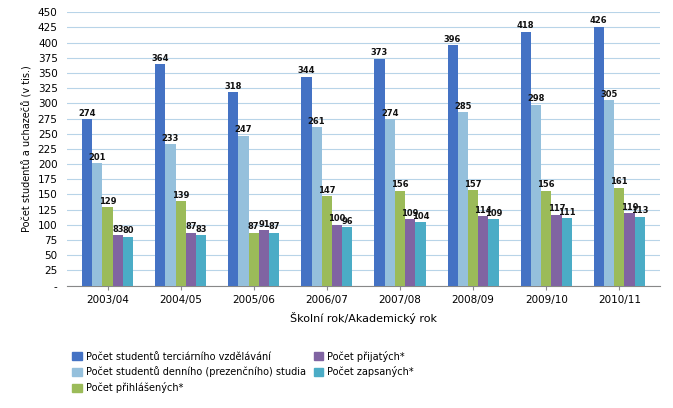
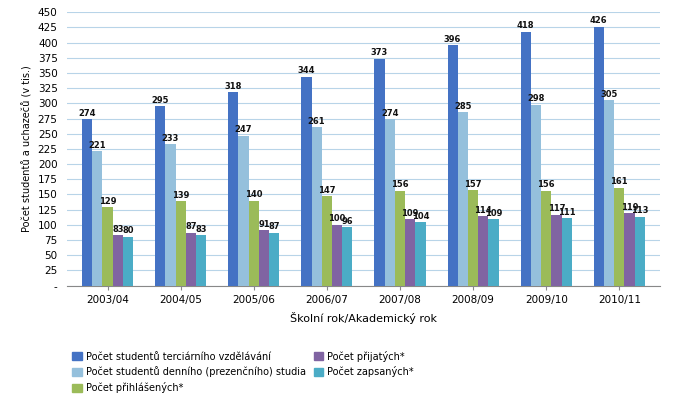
Počet studentů denního (prezenčního) studia/2003/04: 201 -> 221
Počet studentů terciárního vzdělávání/2004/05: 364 -> 295
Počet přihlášených*/2005/06: 87 -> 140
